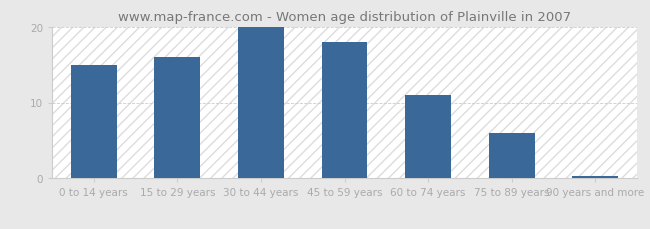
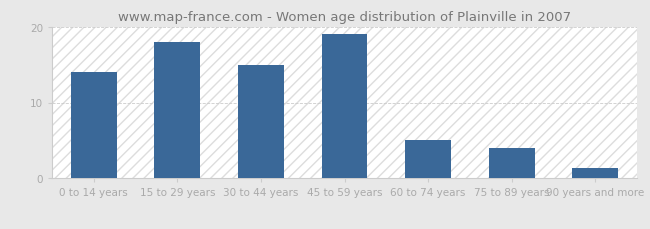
0 to 14 years: 15.0 -> 14.0
15 to 29 years: 16.0 -> 18.0
30 to 44 years: 20.0 -> 15.0
45 to 59 years: 18.0 -> 19.0
60 to 74 years: 11.0 -> 5.0
75 to 89 years: 6.0 -> 4.0
90 years and more: 0.3 -> 1.4
